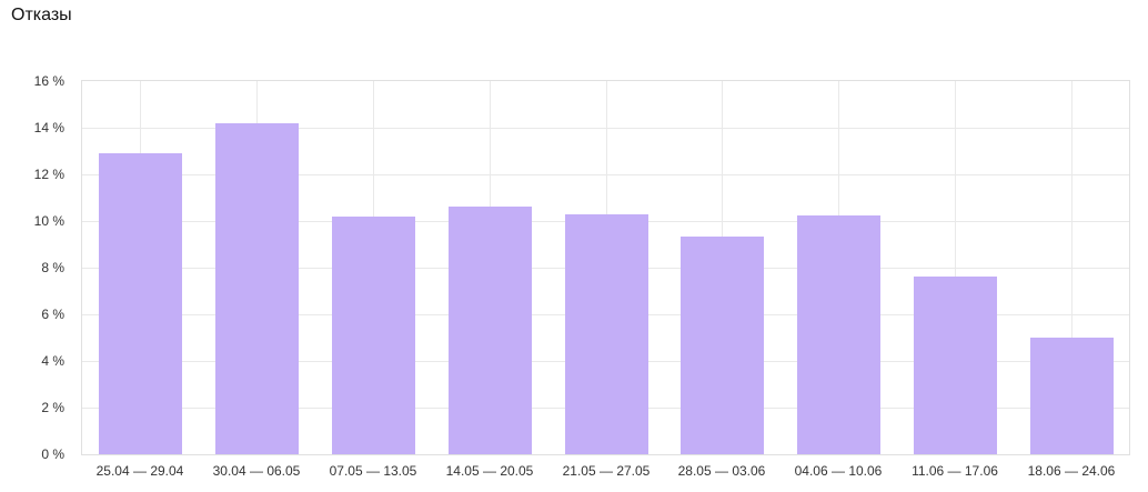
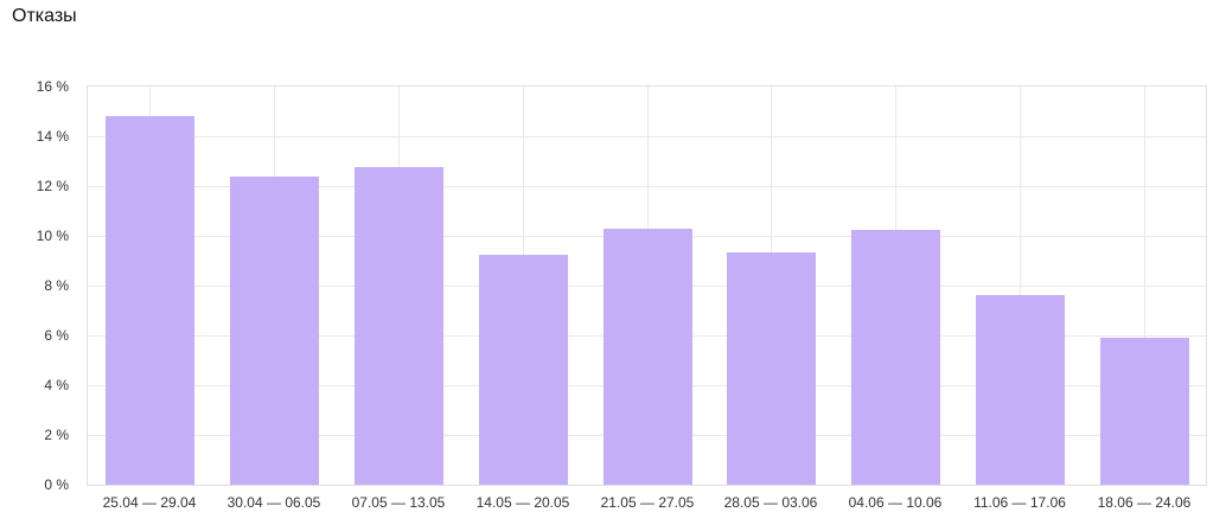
25.04 — 29.04: 12.9% -> 14.8%
30.04 — 06.05: 14.2% -> 12.4%
07.05 — 13.05: 10.2% -> 12.8%
14.05 — 20.05: 10.6% -> 9.2%
18.06 — 24.06: 5.0% -> 5.9%
